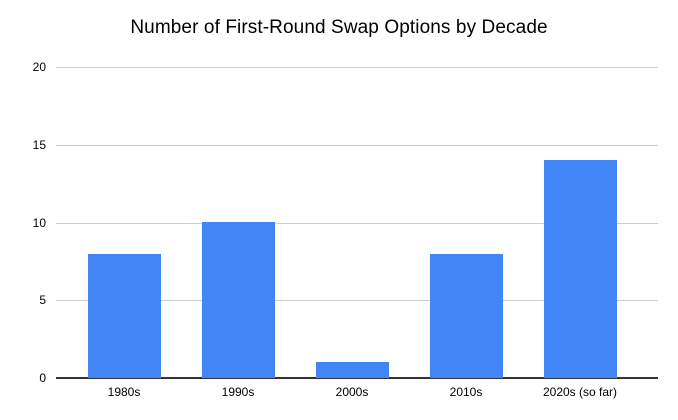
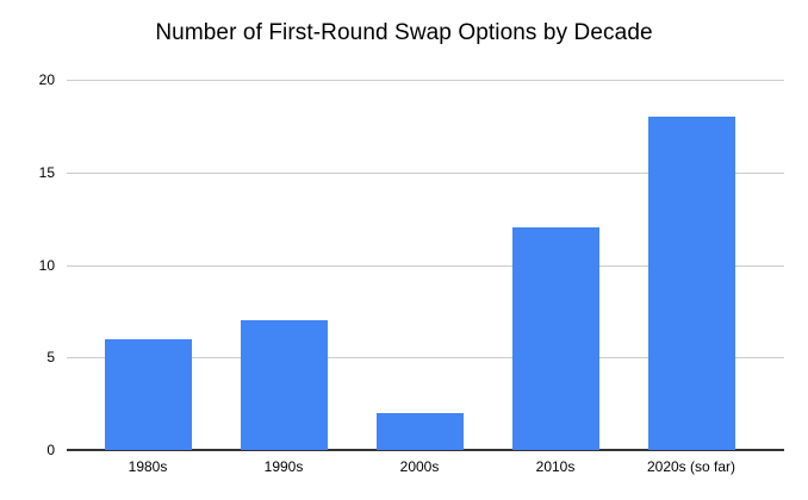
1980s: 8 -> 6
1990s: 10 -> 7
2000s: 1 -> 2
2010s: 8 -> 12
2020s (so far): 14 -> 18
